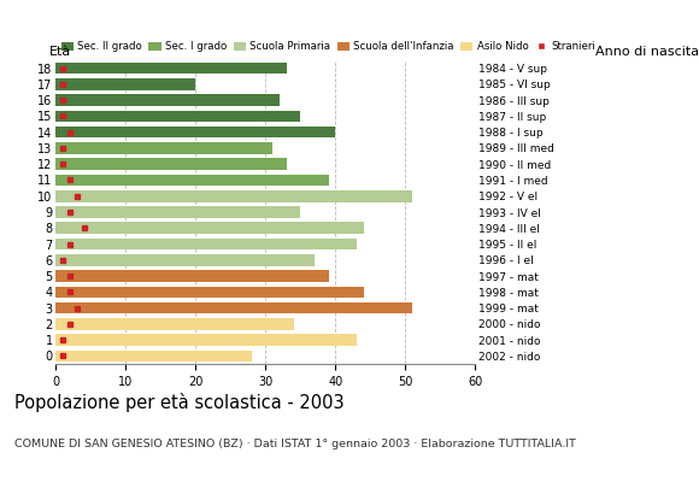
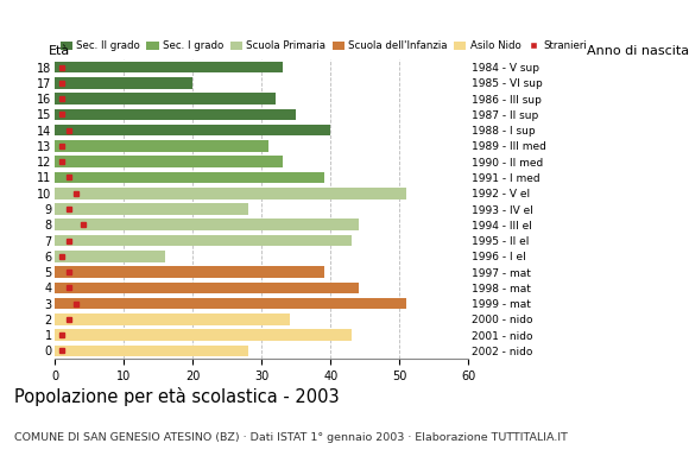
9: 35 -> 28
6: 37 -> 16
